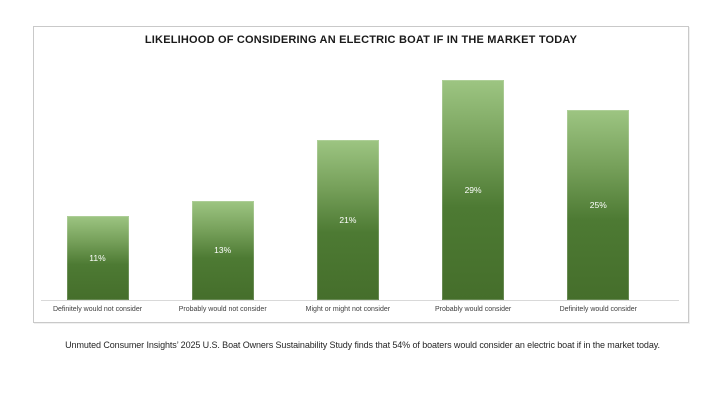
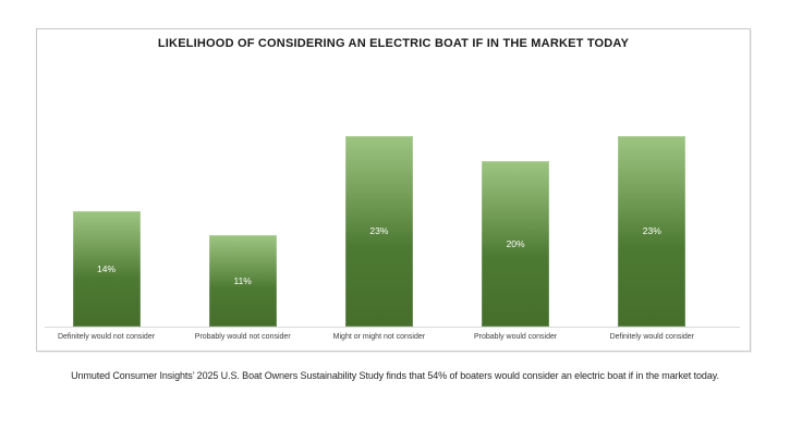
Definitely would not consider: 11% -> 14%
Probably would not consider: 13% -> 11%
Might or might not consider: 21% -> 23%
Probably would consider: 29% -> 20%
Definitely would consider: 25% -> 23%
